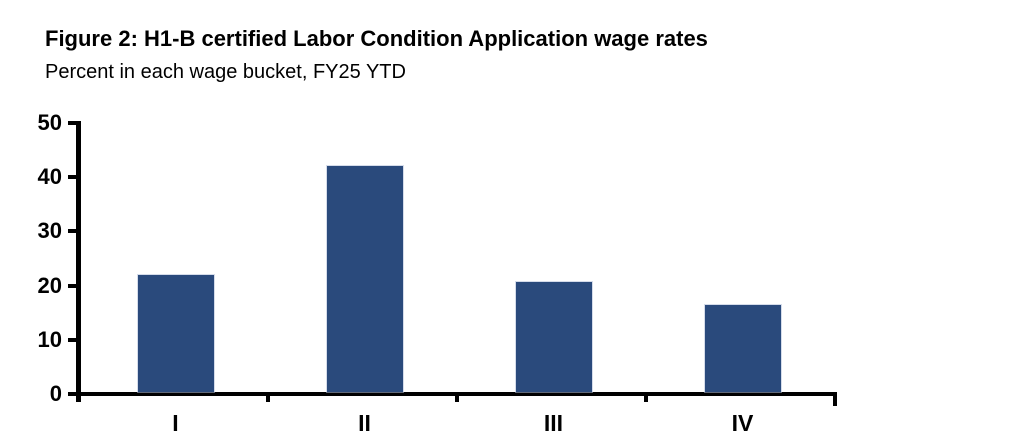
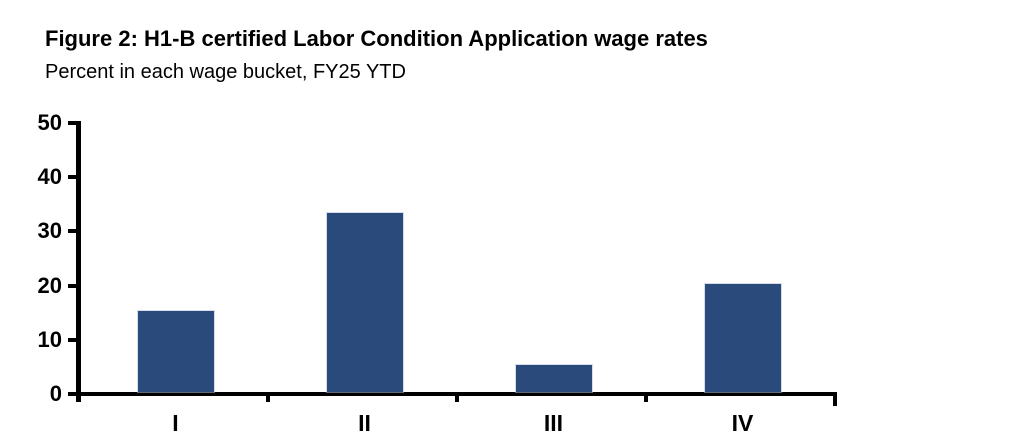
I: 22 -> 15
II: 42 -> 33
III: 20 -> 5
IV: 16 -> 20
